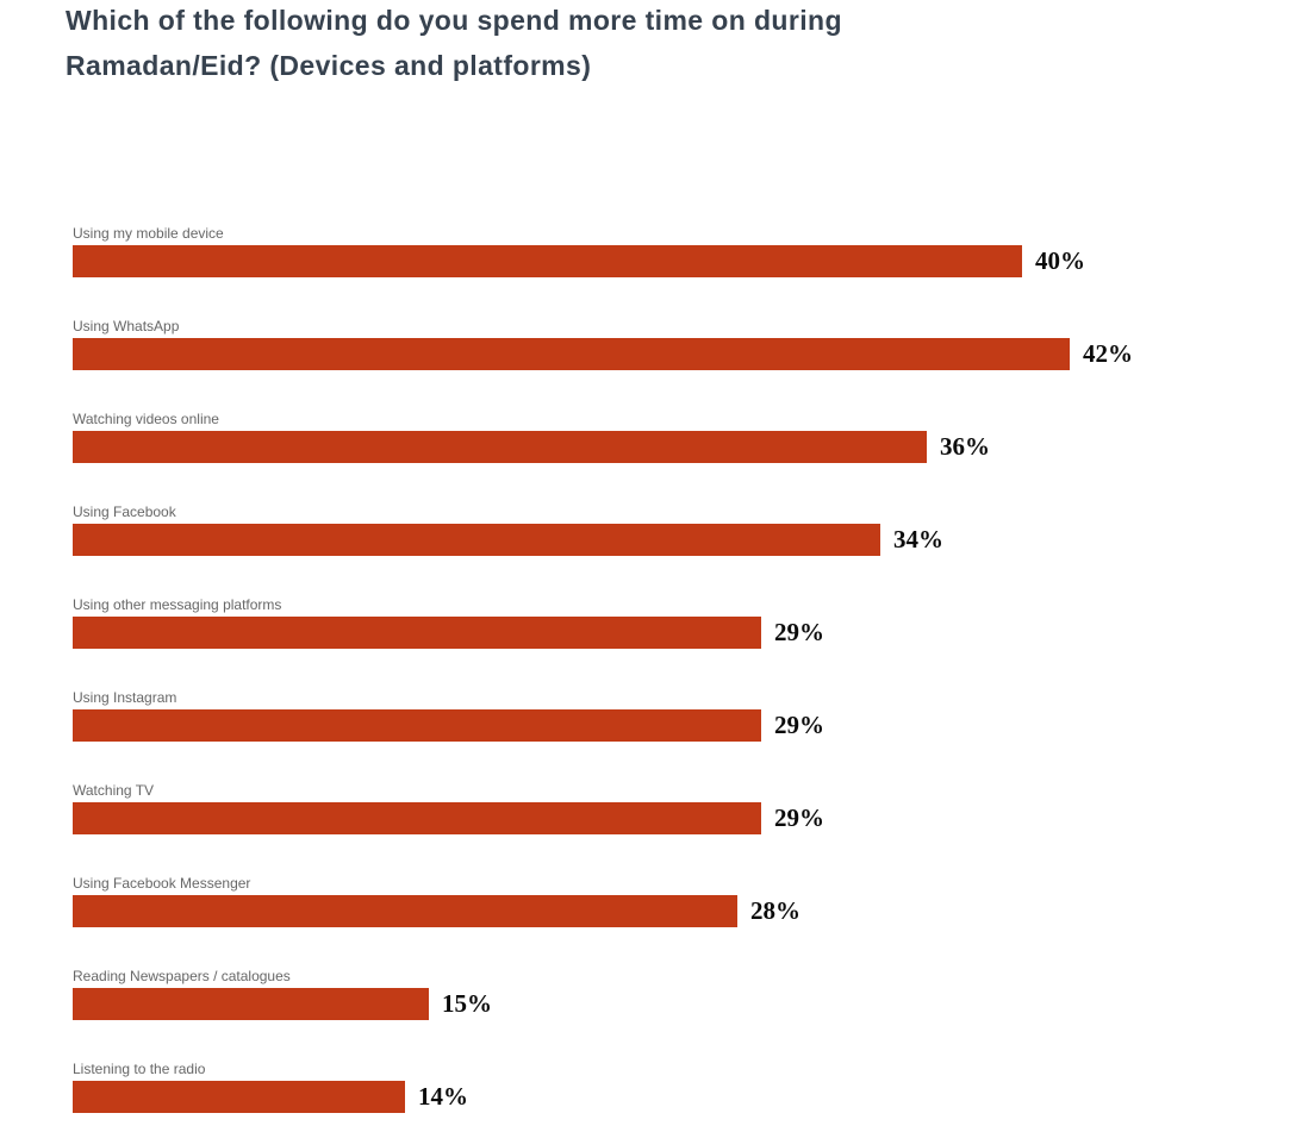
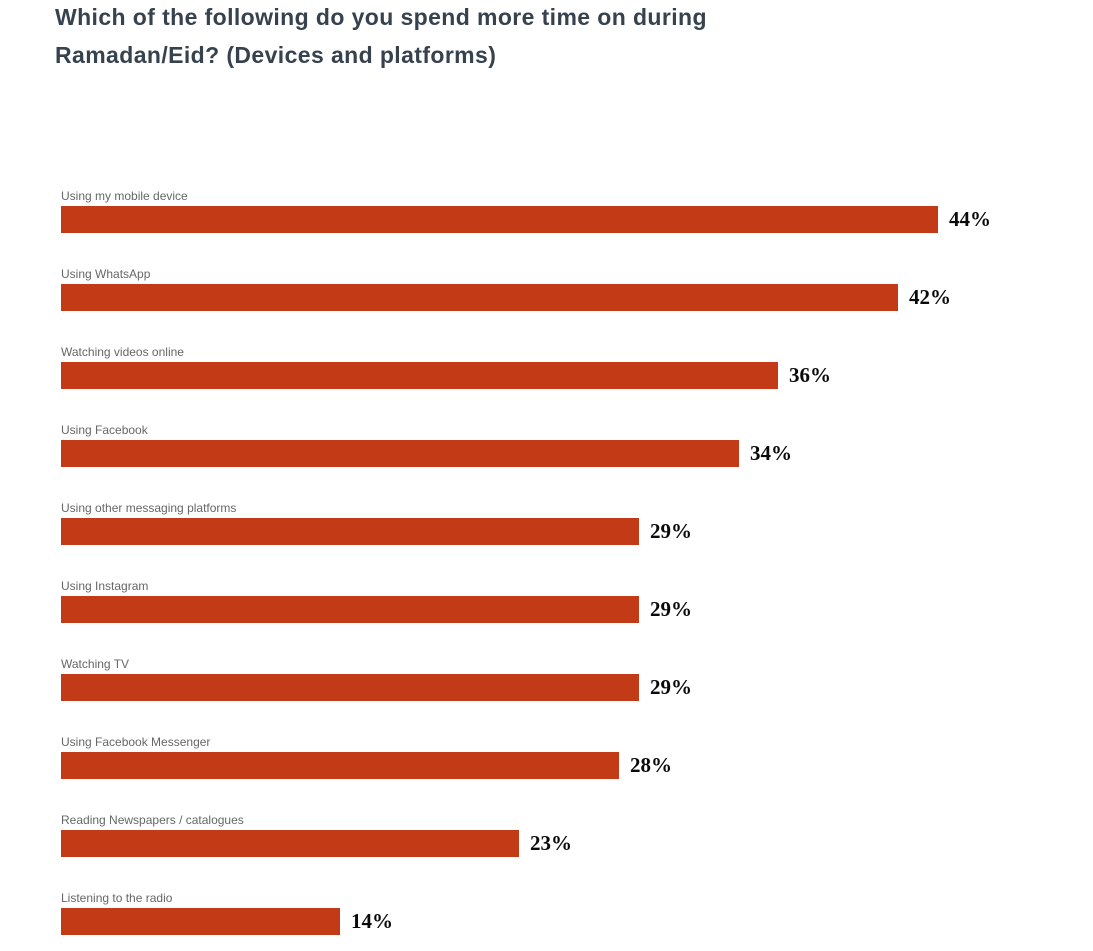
Using my mobile device: 40% -> 44%
Reading Newspapers / catalogues: 15% -> 23%
